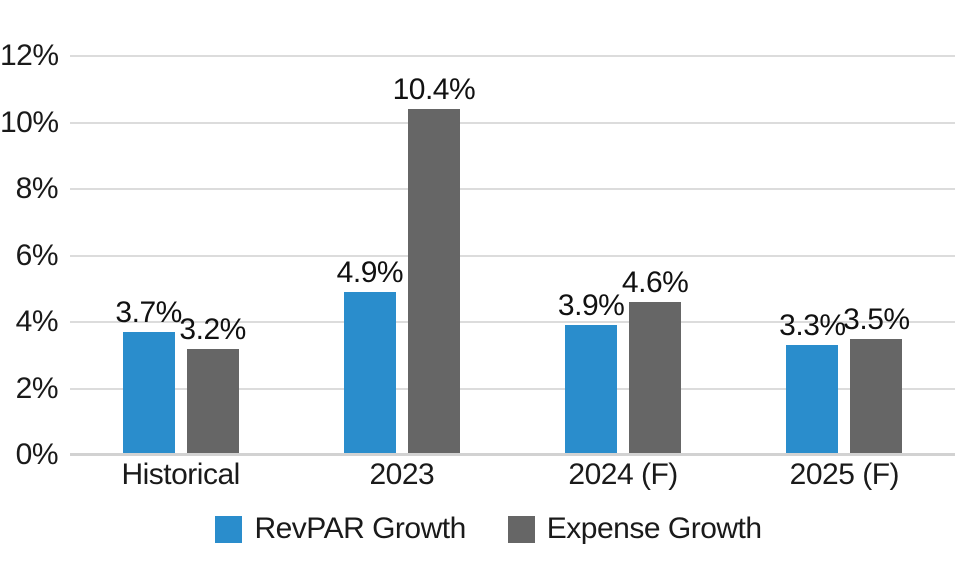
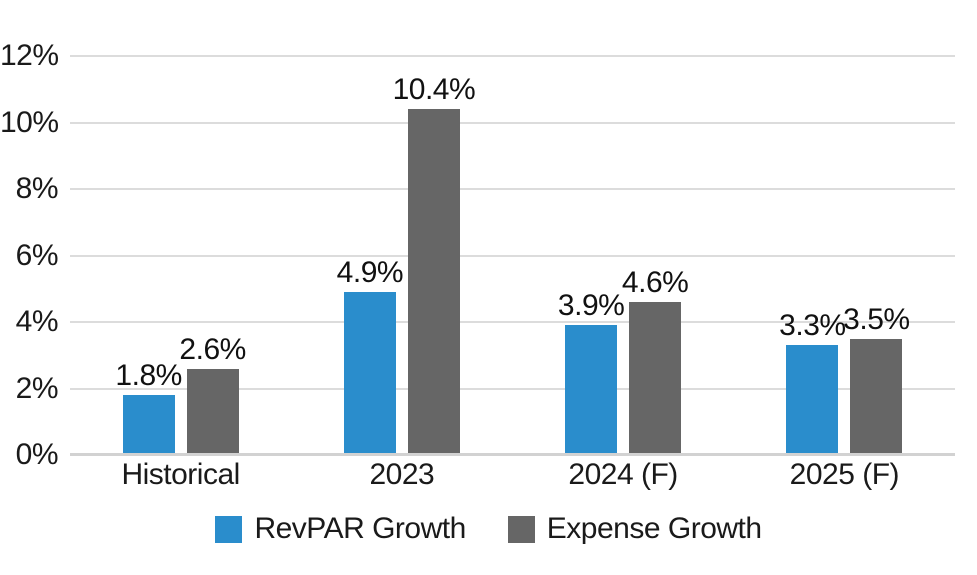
RevPAR Growth/Historical: 3.7% -> 1.8%
Expense Growth/Historical: 3.2% -> 2.6%
